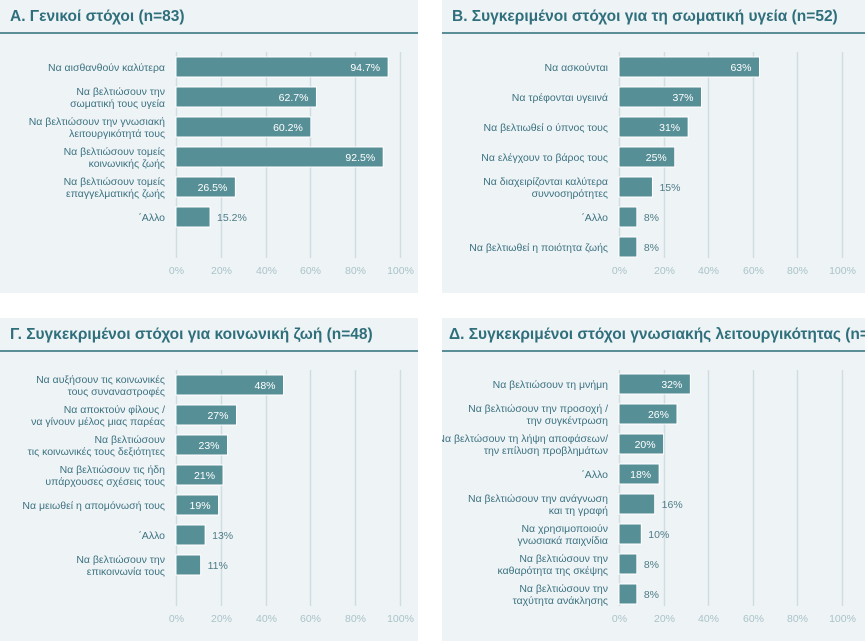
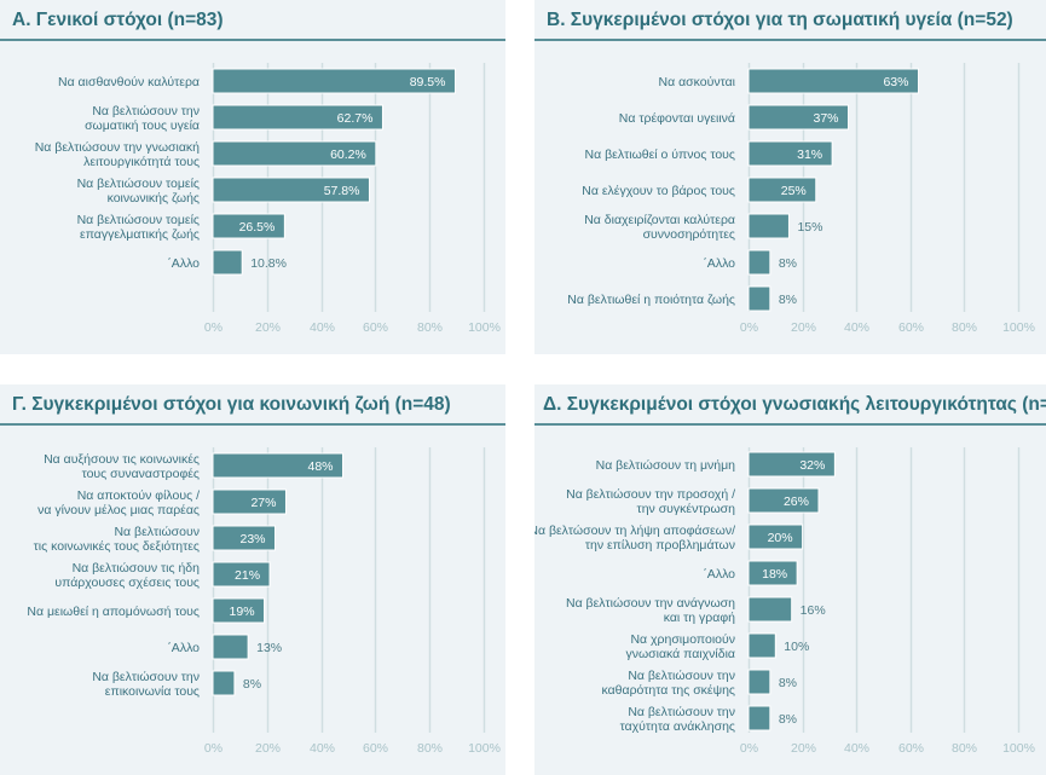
Α. Γενικοί στόχοι (n=83)/Να αισθανθούν καλύτερα: 94.7% -> 89.5%
Α. Γενικοί στόχοι (n=83)/Να βελτιώσουν τομείς κοινωνικής ζωής: 92.5% -> 57.8%
Α. Γενικοί στόχοι (n=83)/΄Αλλο: 15.2% -> 10.8%
Γ. Συγκεκριμένοι στόχοι για κοινωνική ζωή (n=48)/Να βελτιώσουν την επικοινωνία τους: 11% -> 8%
